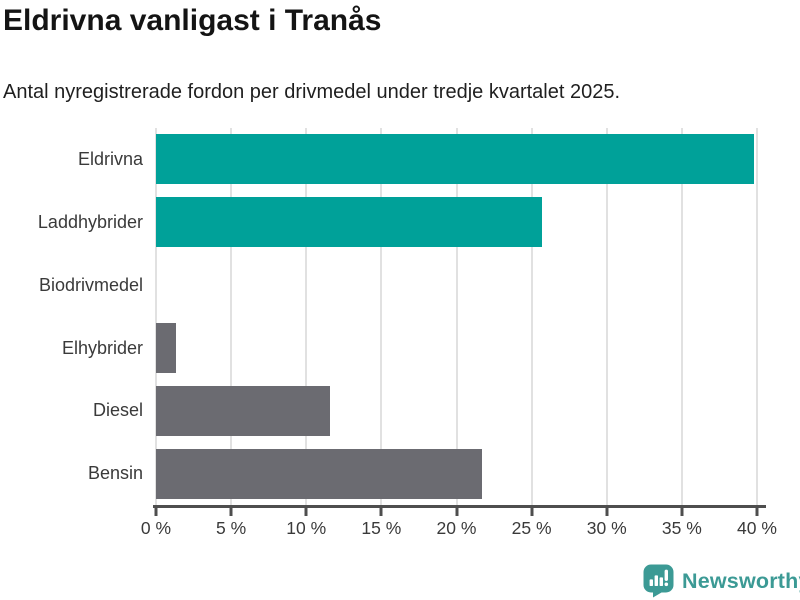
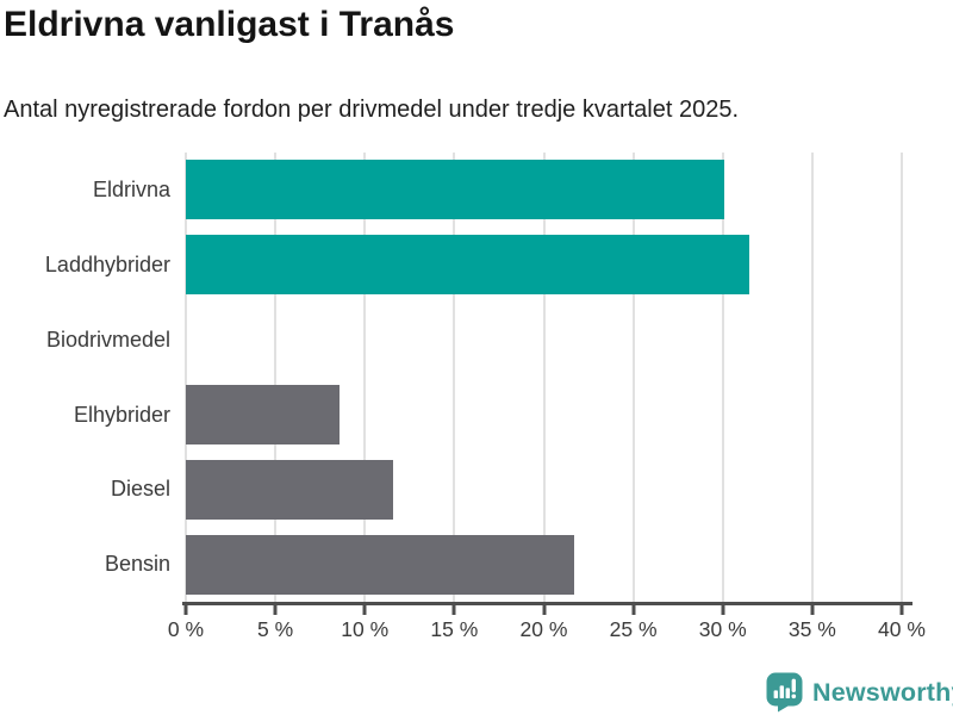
Eldrivna: 39.8% -> 30.1%
Laddhybrider: 25.7% -> 31.5%
Elhybrider: 1.3% -> 8.6%
